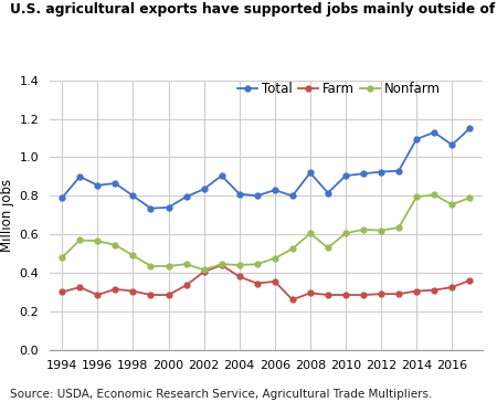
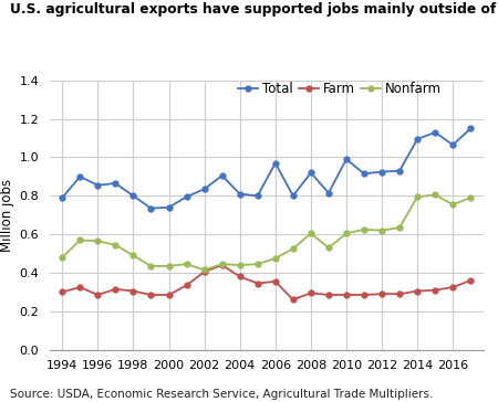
Total/2006: 0.83 -> 0.97
Total/2010: 0.91 -> 0.99
